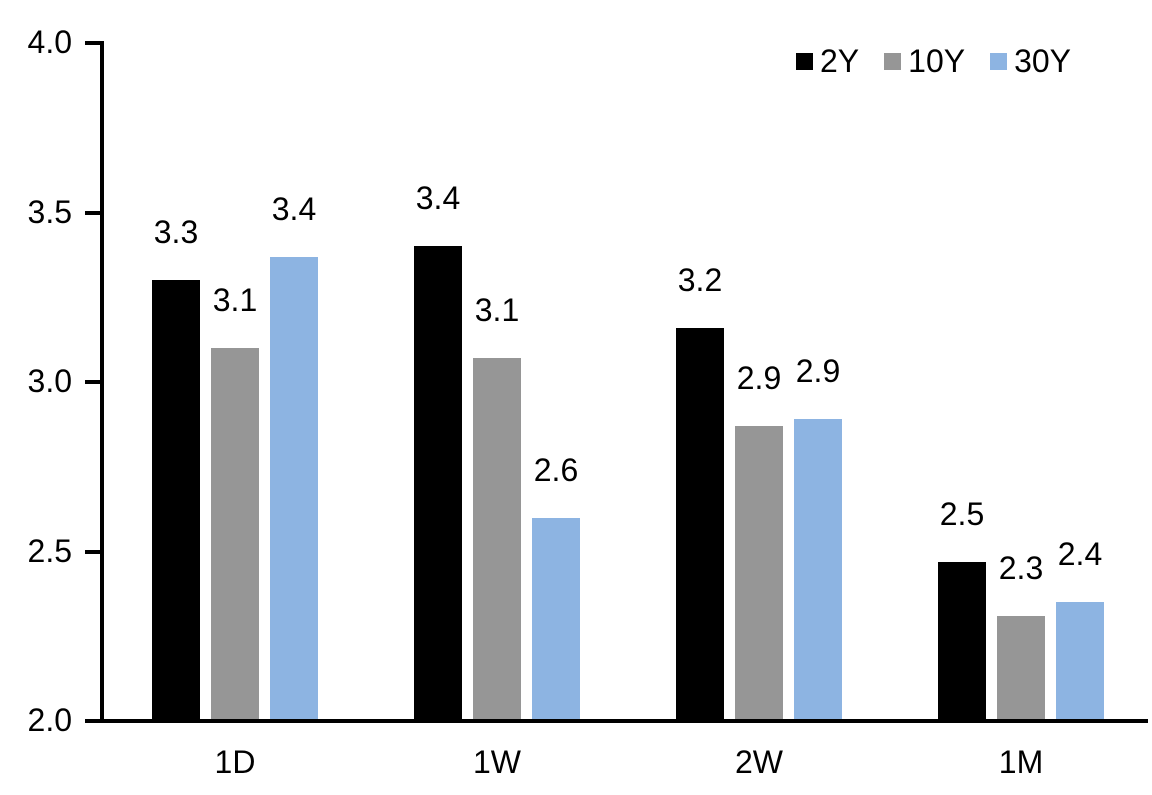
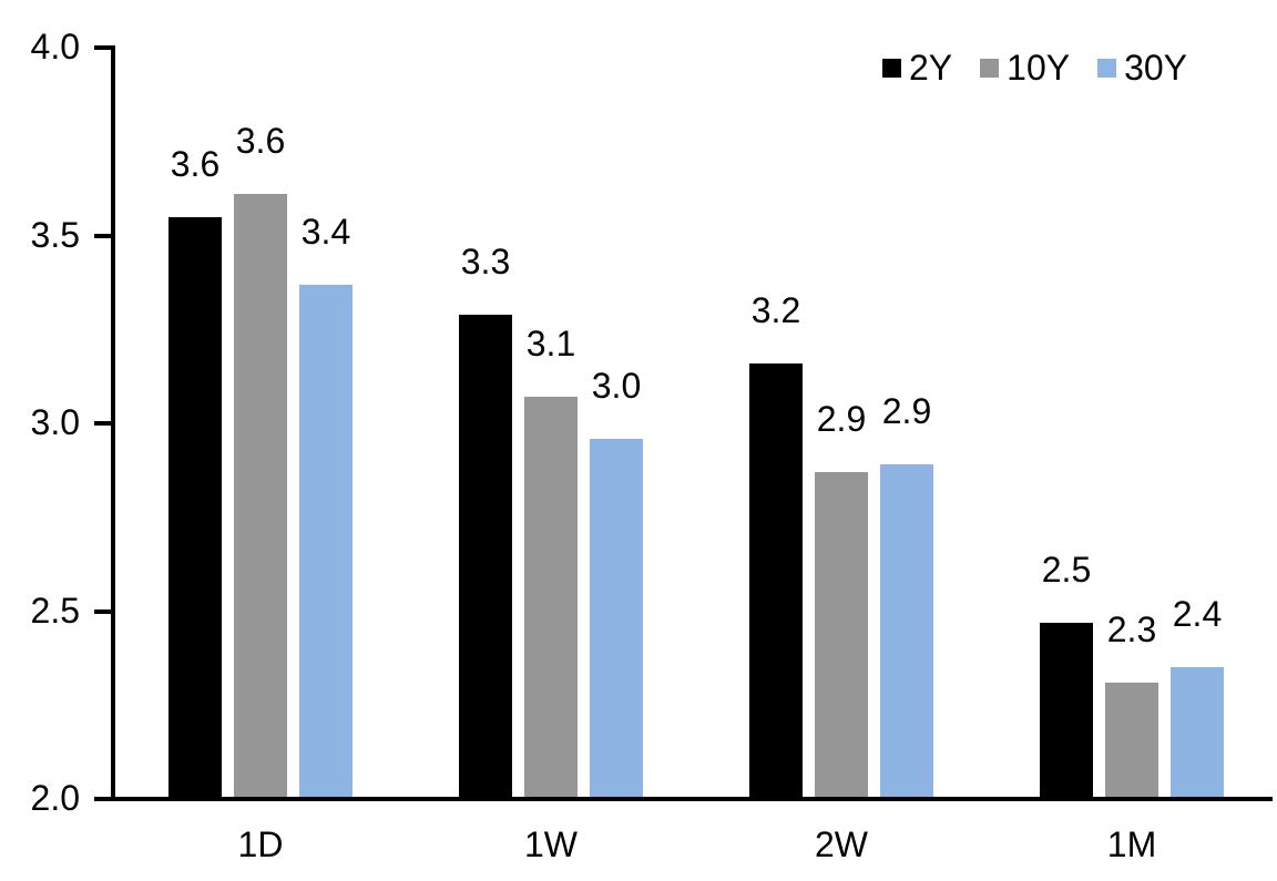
2Y/1D: 3.3 -> 3.6
10Y/1D: 3.1 -> 3.6
2Y/1W: 3.4 -> 3.3
30Y/1W: 2.6 -> 3.0
